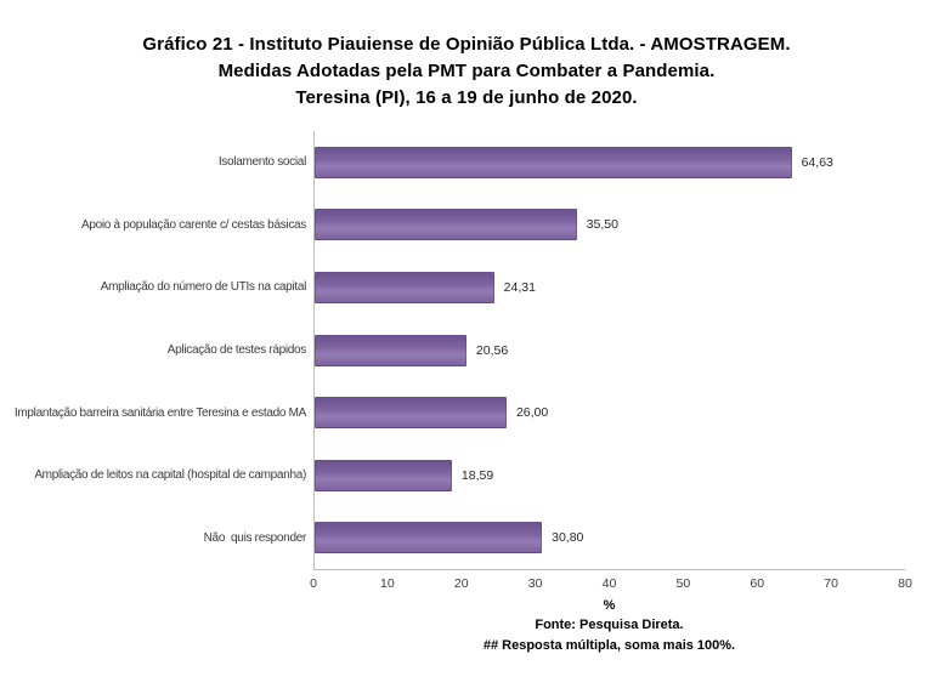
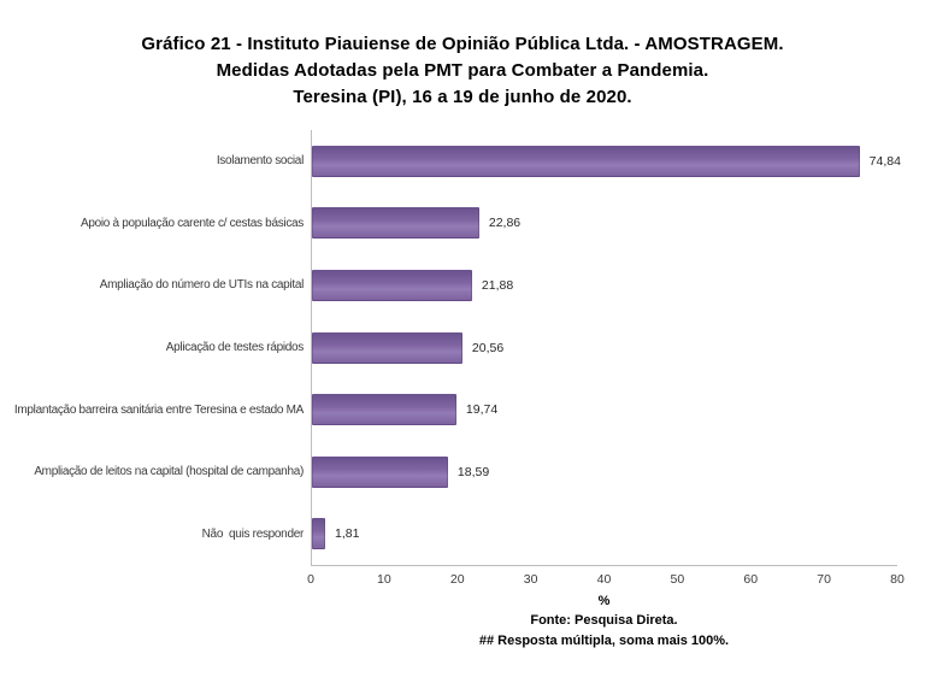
Isolamento social: 64,63 -> 74,84
Apoio à população carente c/ cestas básicas: 35,50 -> 22,86
Ampliação do número de UTIs na capital: 24,31 -> 21,88
Implantação barreira sanitária entre Teresina e estado MA: 26,00 -> 19,74
Não quis responder: 30,80 -> 1,81
